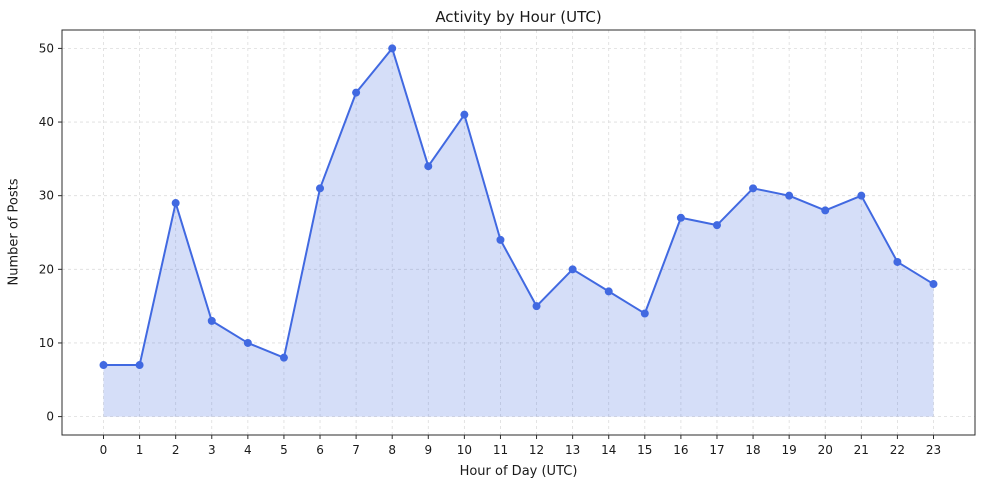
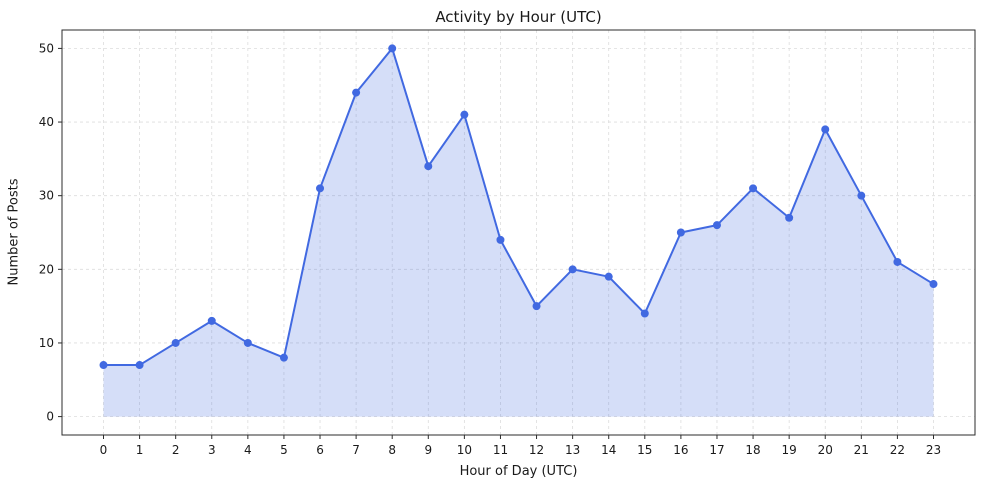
2: 29 -> 10
14: 17 -> 19
16: 27 -> 25
19: 30 -> 27
20: 28 -> 39
